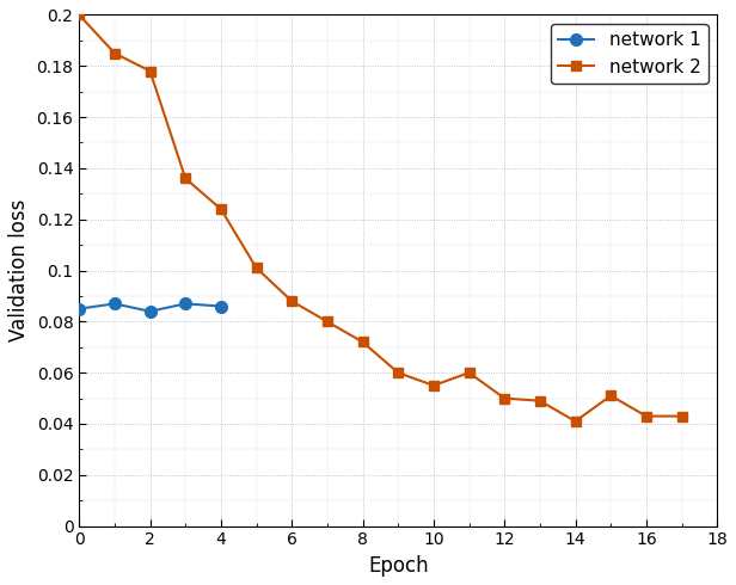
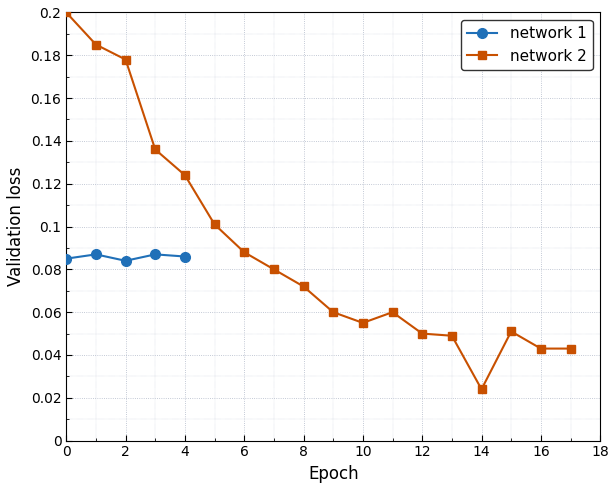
network 2/14: 0.041 -> 0.024
